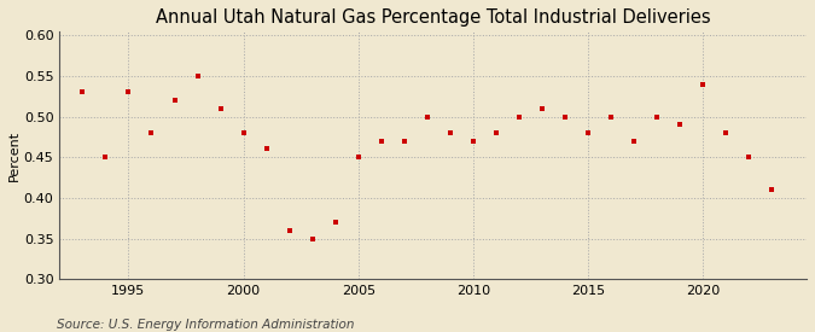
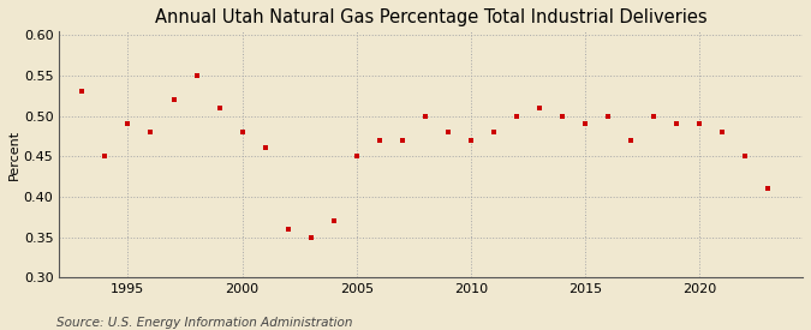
1995: 0.53 -> 0.49
2015: 0.48 -> 0.49
2020: 0.54 -> 0.49
